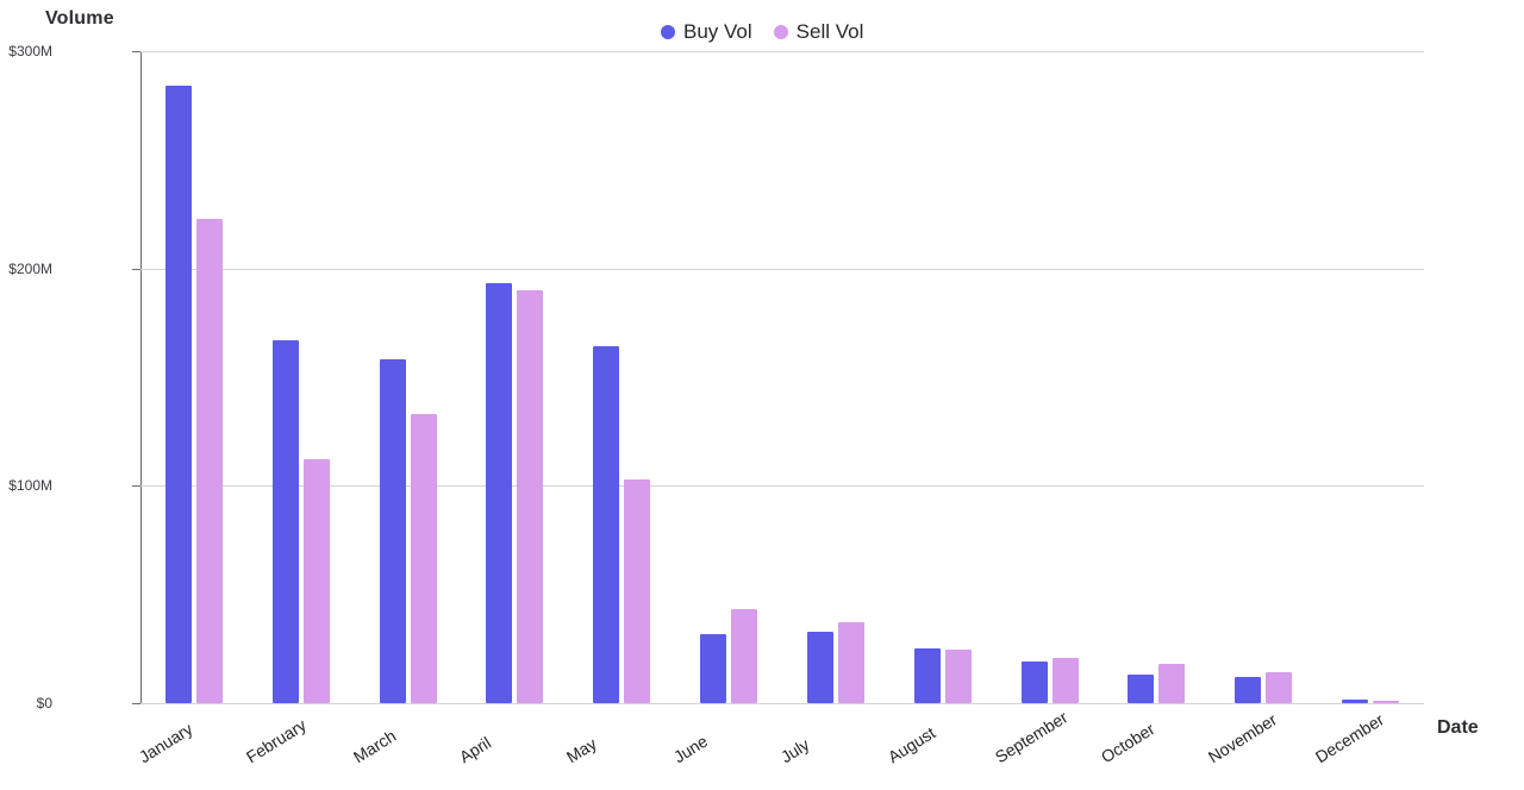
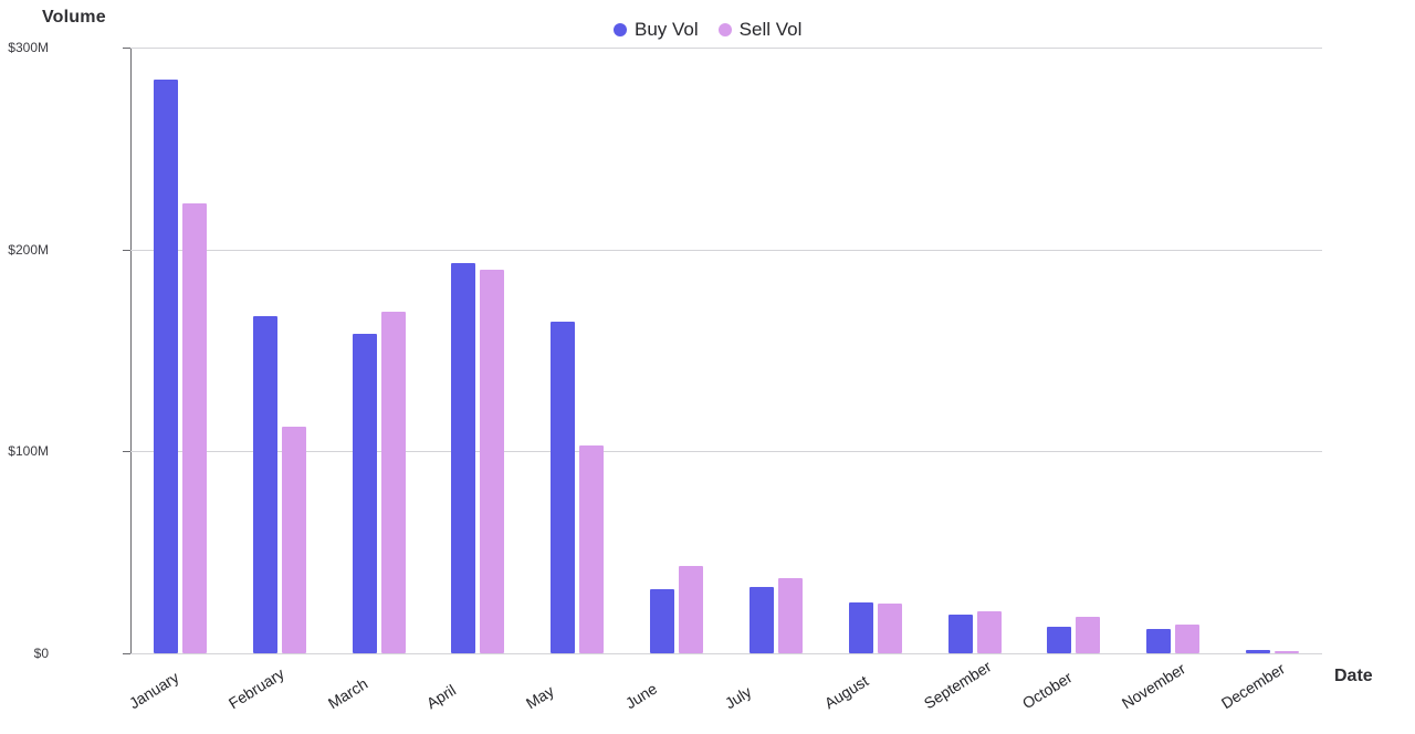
Sell Vol/March: $133M -> $169M
